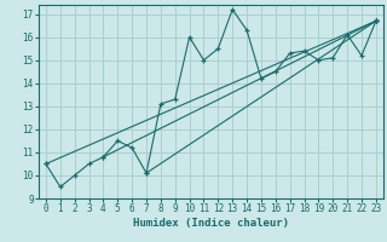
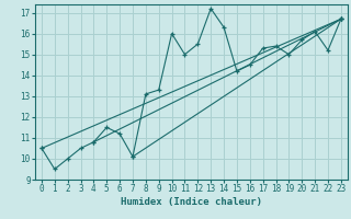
20: 15.1 -> 15.7
